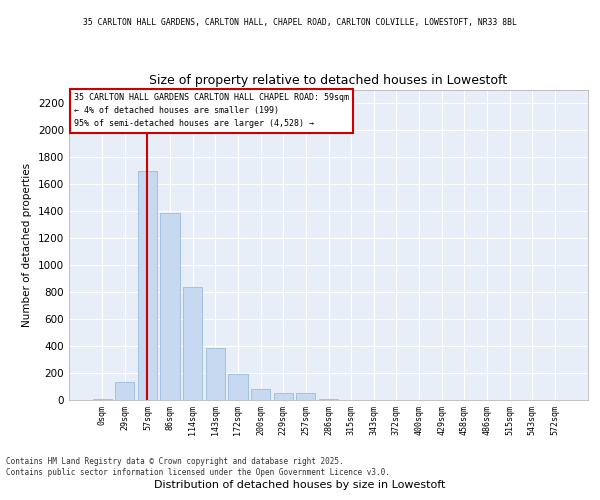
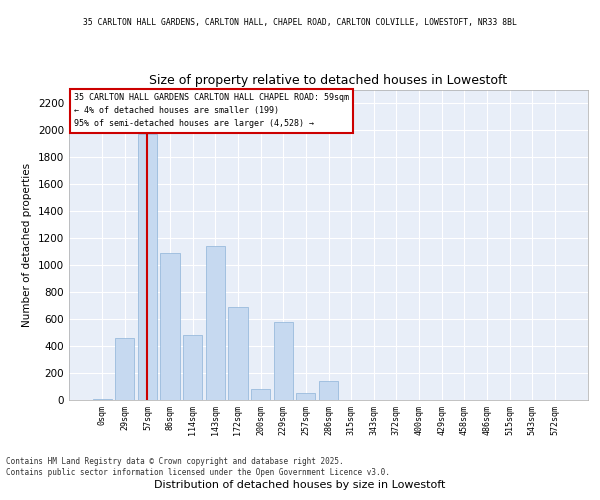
29sqm: 130 -> 460
57sqm: 1700 -> 1970
86sqm: 1390 -> 1090
114sqm: 840 -> 480
143sqm: 380 -> 1140
172sqm: 190 -> 690
229sqm: 60 -> 580
286sqm: 0 -> 140
